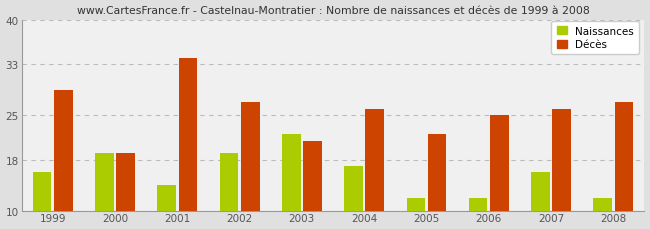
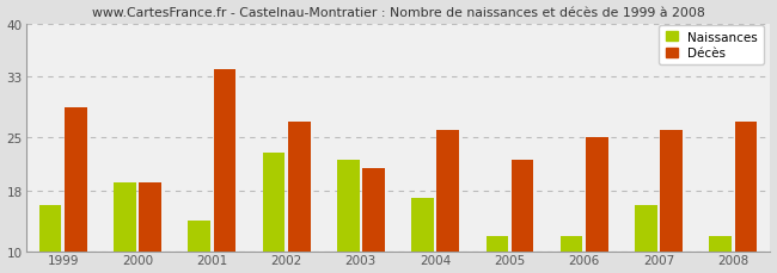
Naissances/2002: 19 -> 23
